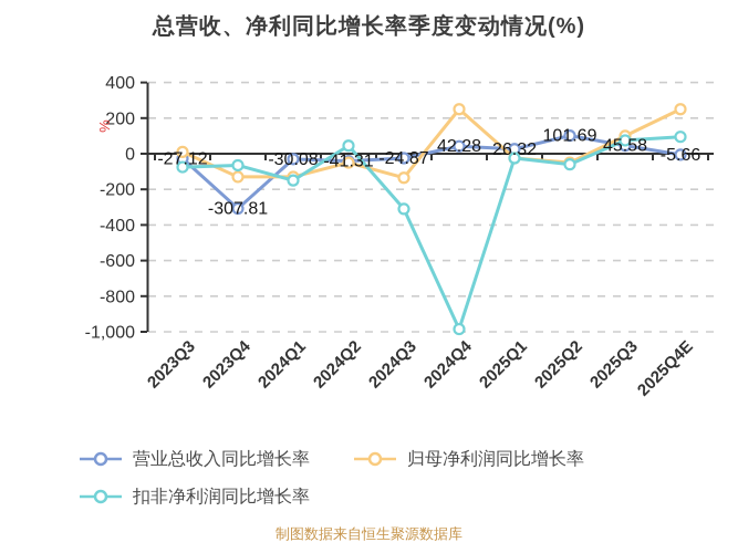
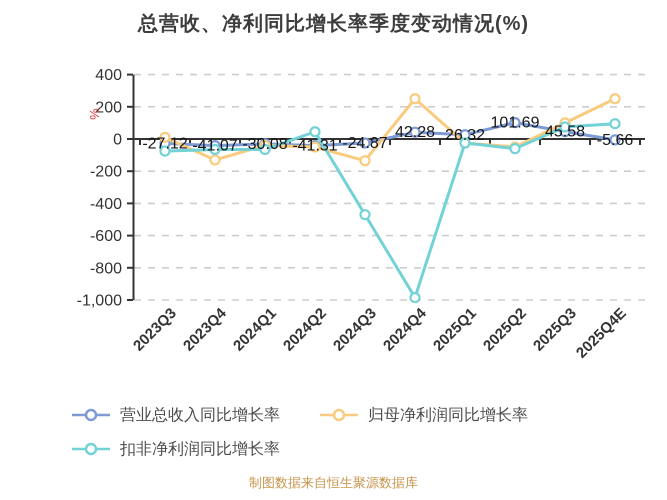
营业总收入同比增长率/2023Q4: -307.81 -> -41.07
归母净利润同比增长率/2024Q1: -130 -> -40
扣非净利润同比增长率/2024Q1: -150 -> -60
扣非净利润同比增长率/2024Q3: -310 -> -470
